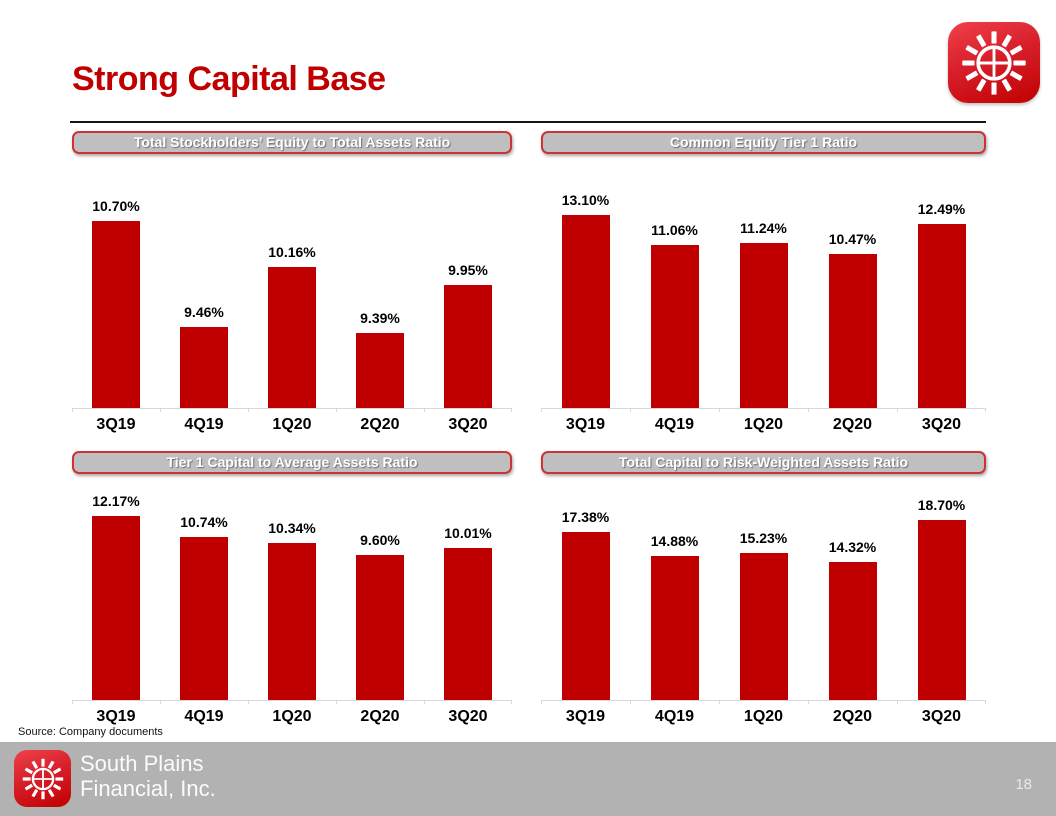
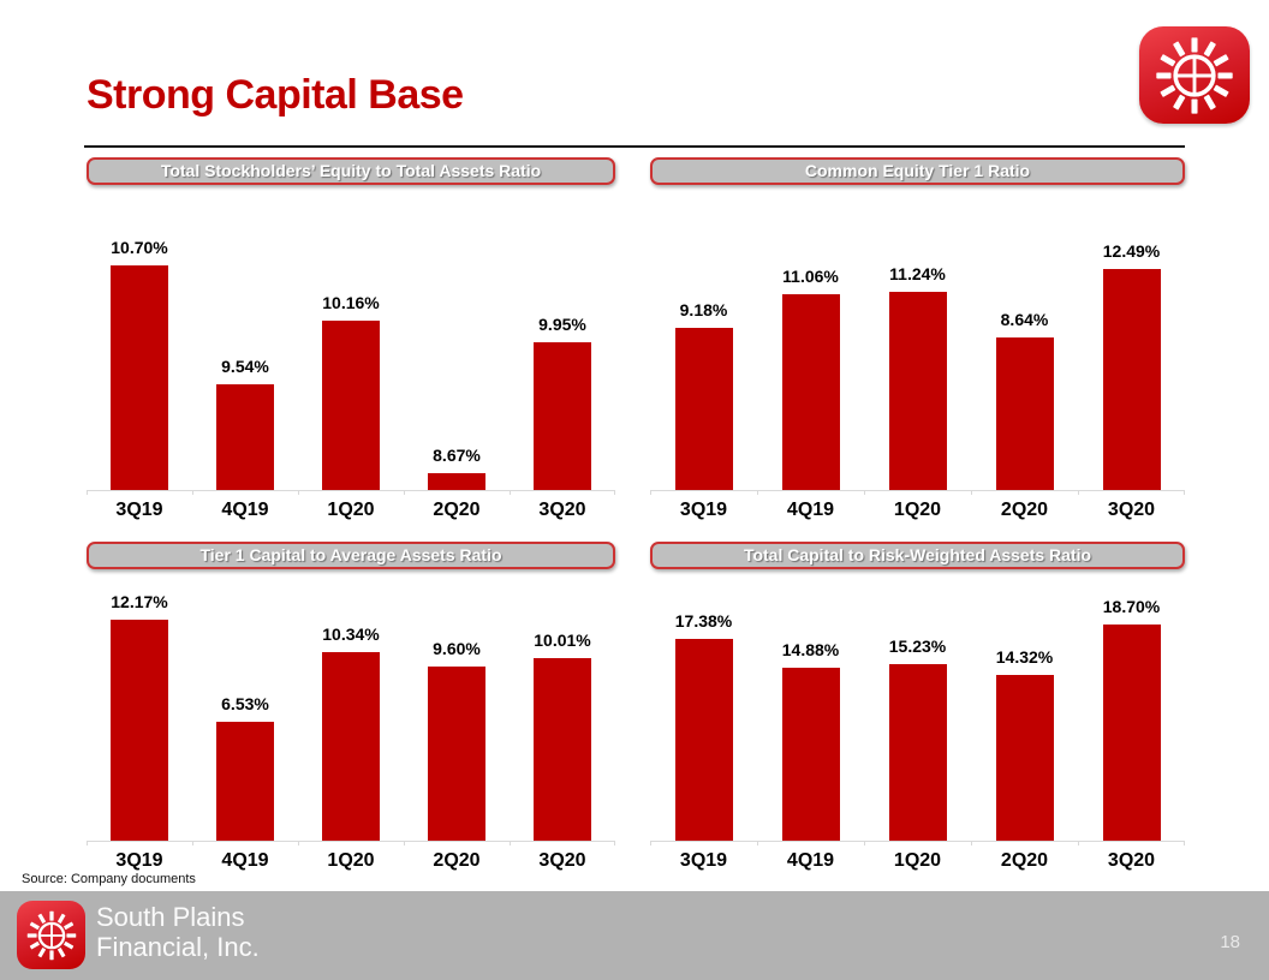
Total Stockholders’ Equity to Total Assets Ratio/4Q19: 9.46% -> 9.54%
Total Stockholders’ Equity to Total Assets Ratio/2Q20: 9.39% -> 8.67%
Common Equity Tier 1 Ratio/3Q19: 13.10% -> 9.18%
Common Equity Tier 1 Ratio/2Q20: 10.47% -> 8.64%
Tier 1 Capital to Average Assets Ratio/4Q19: 10.74% -> 6.53%
